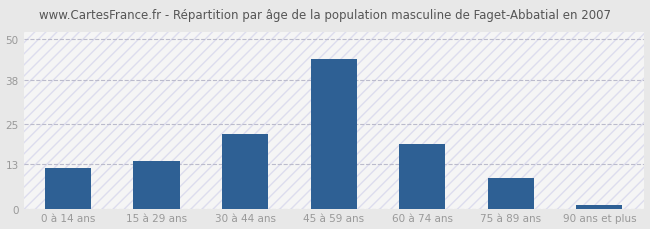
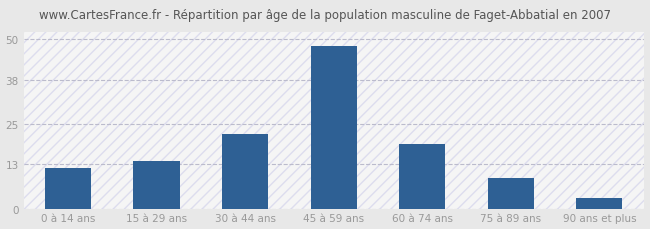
45 à 59 ans: 44 -> 48
90 ans et plus: 1 -> 3
